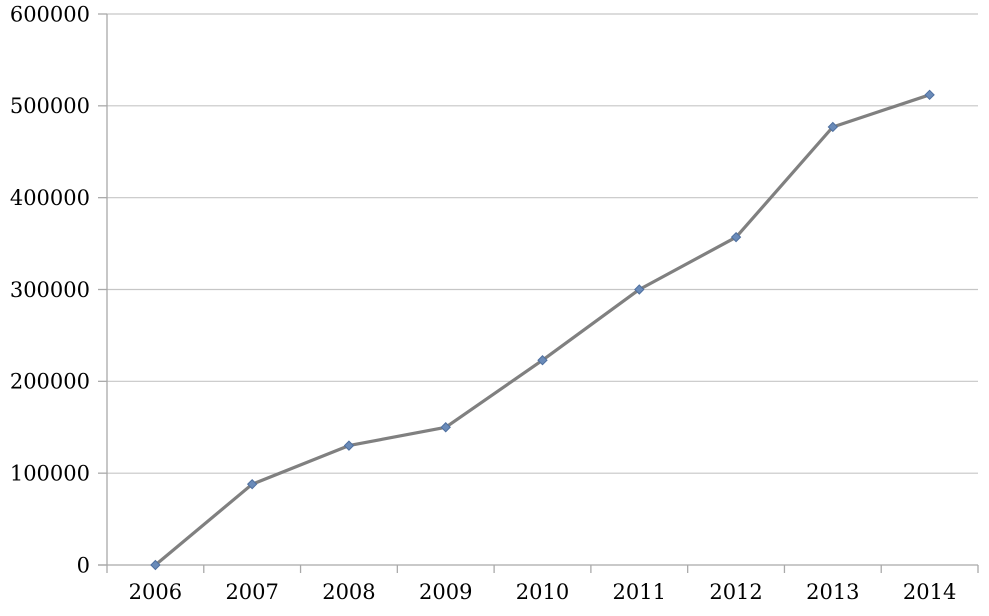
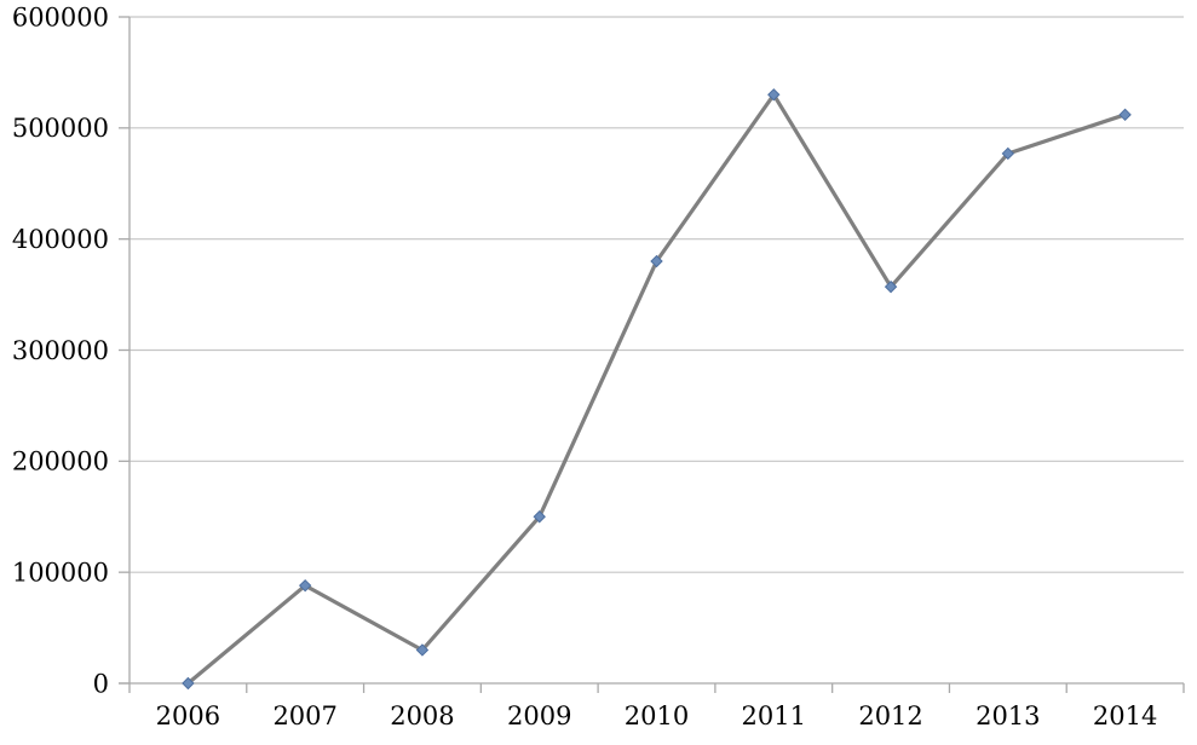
2008: 130000 -> 30000
2010: 220000 -> 380000
2011: 300000 -> 530000
